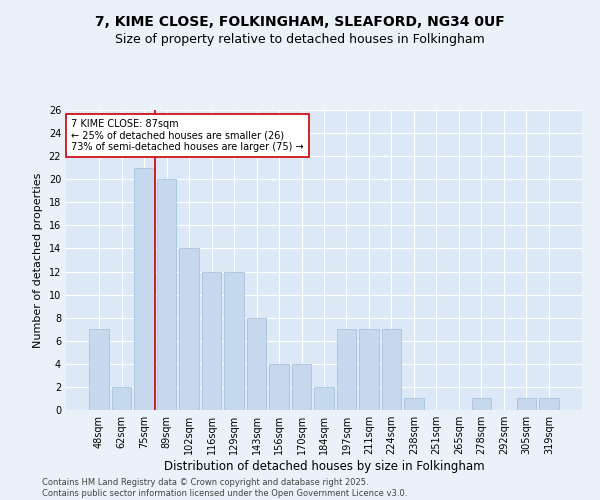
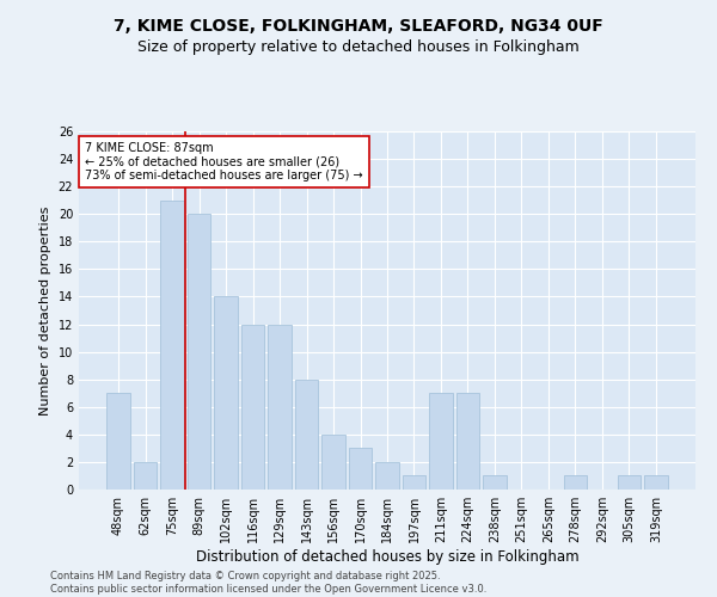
170sqm: 4 -> 3
197sqm: 7 -> 1
